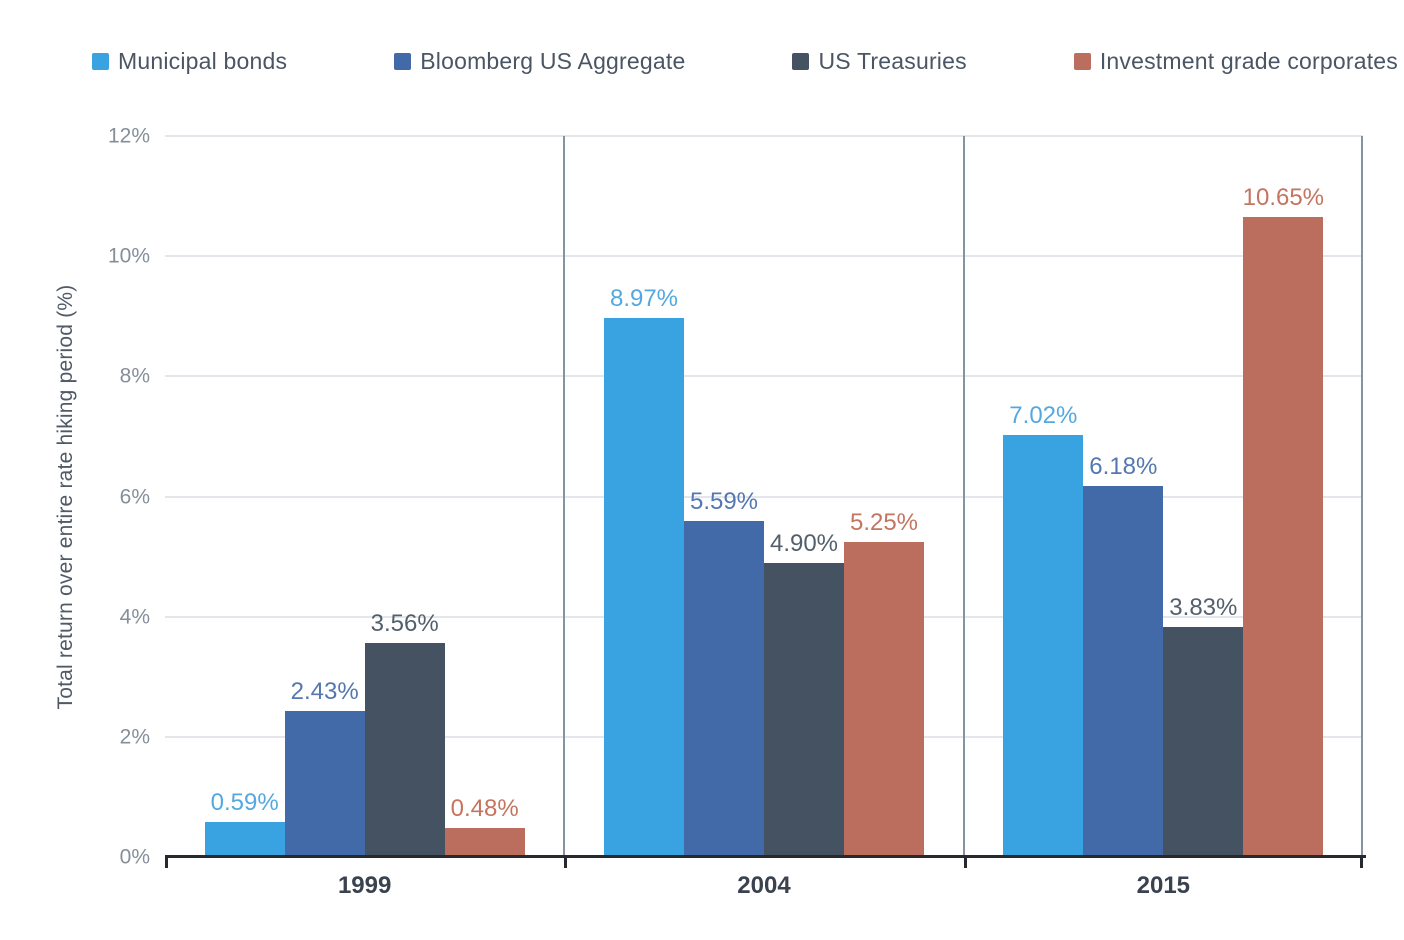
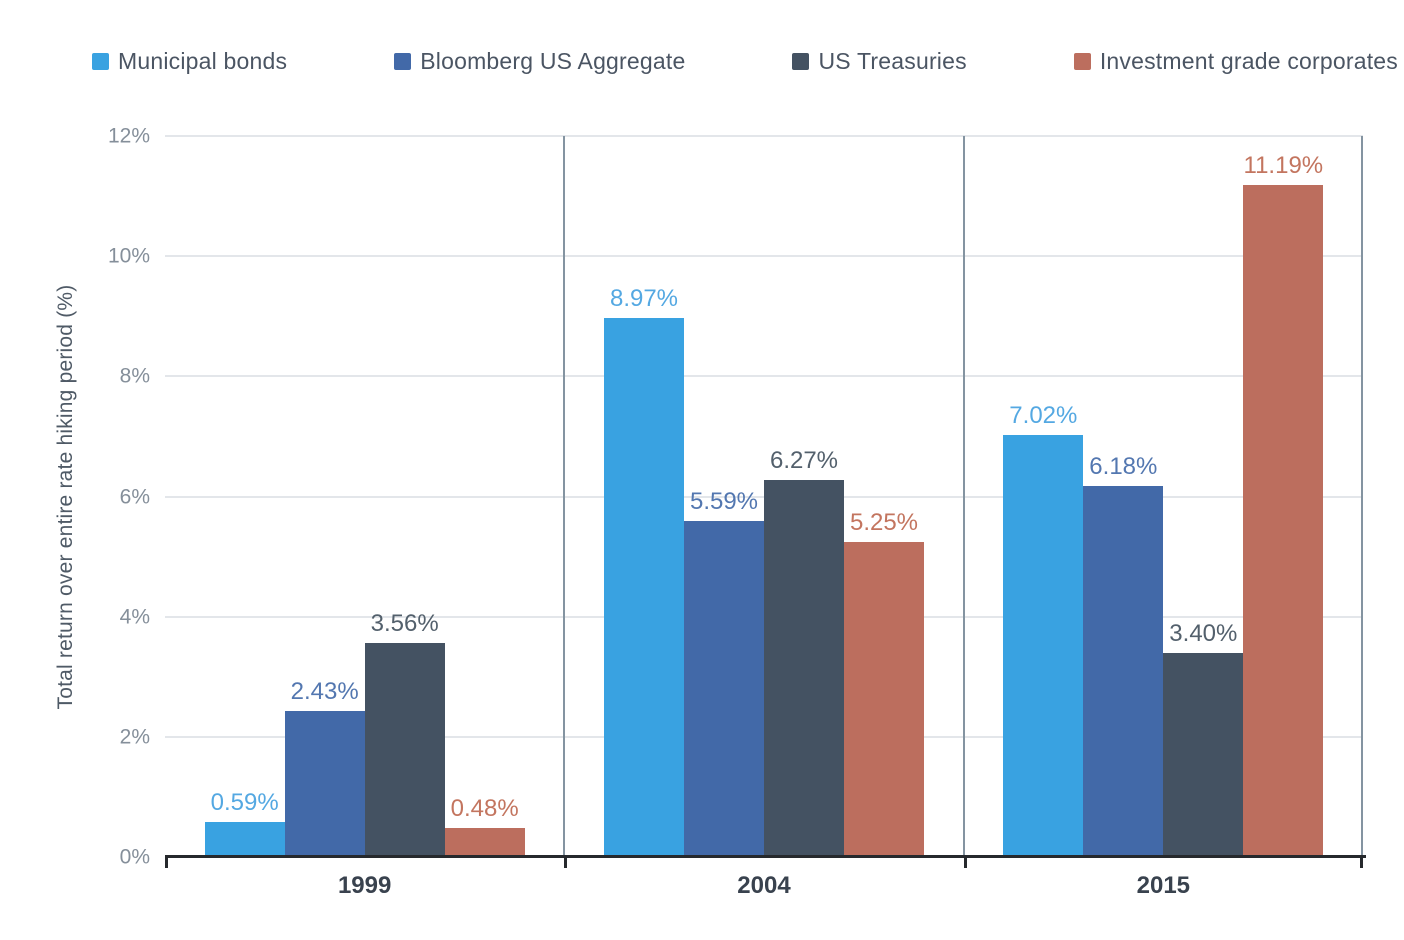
US Treasuries/2004: 4.90% -> 6.27%
US Treasuries/2015: 3.83% -> 3.40%
Investment grade corporates/2015: 10.65% -> 11.19%
